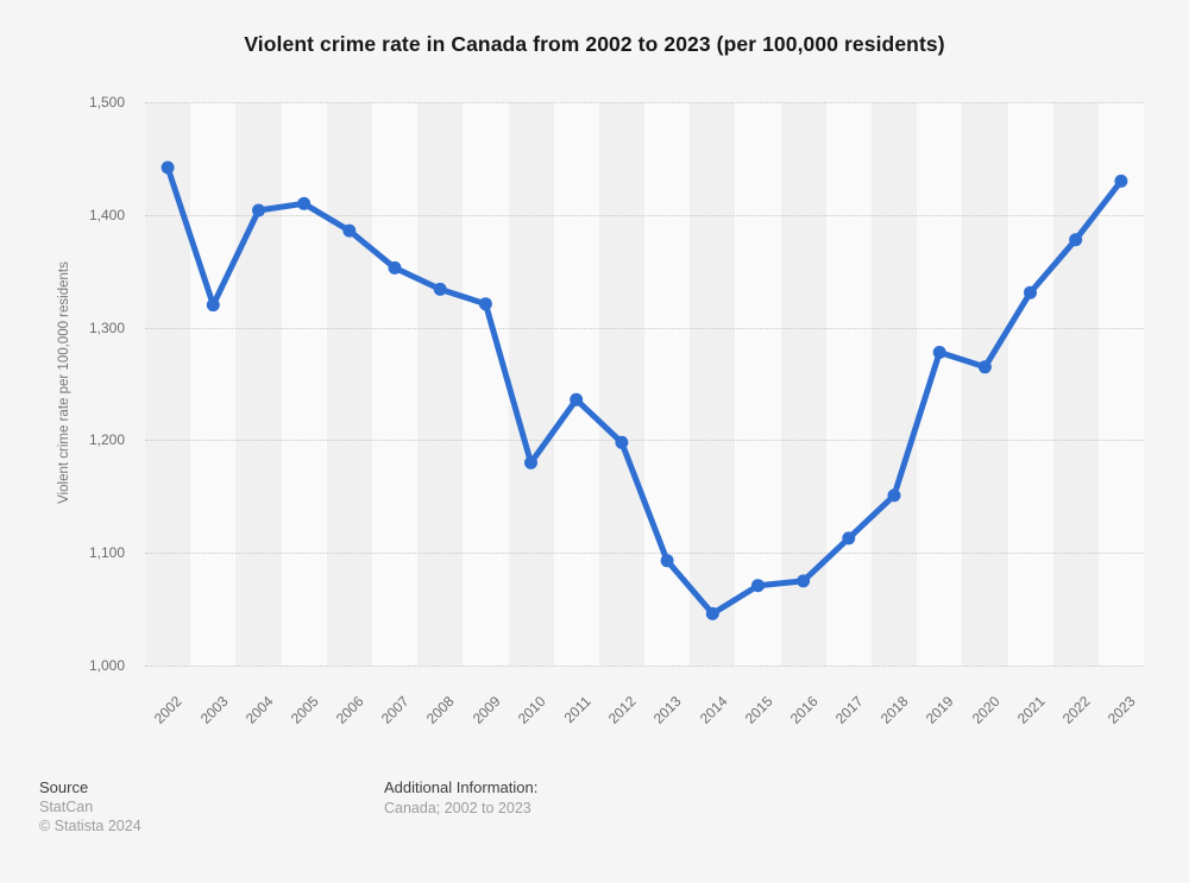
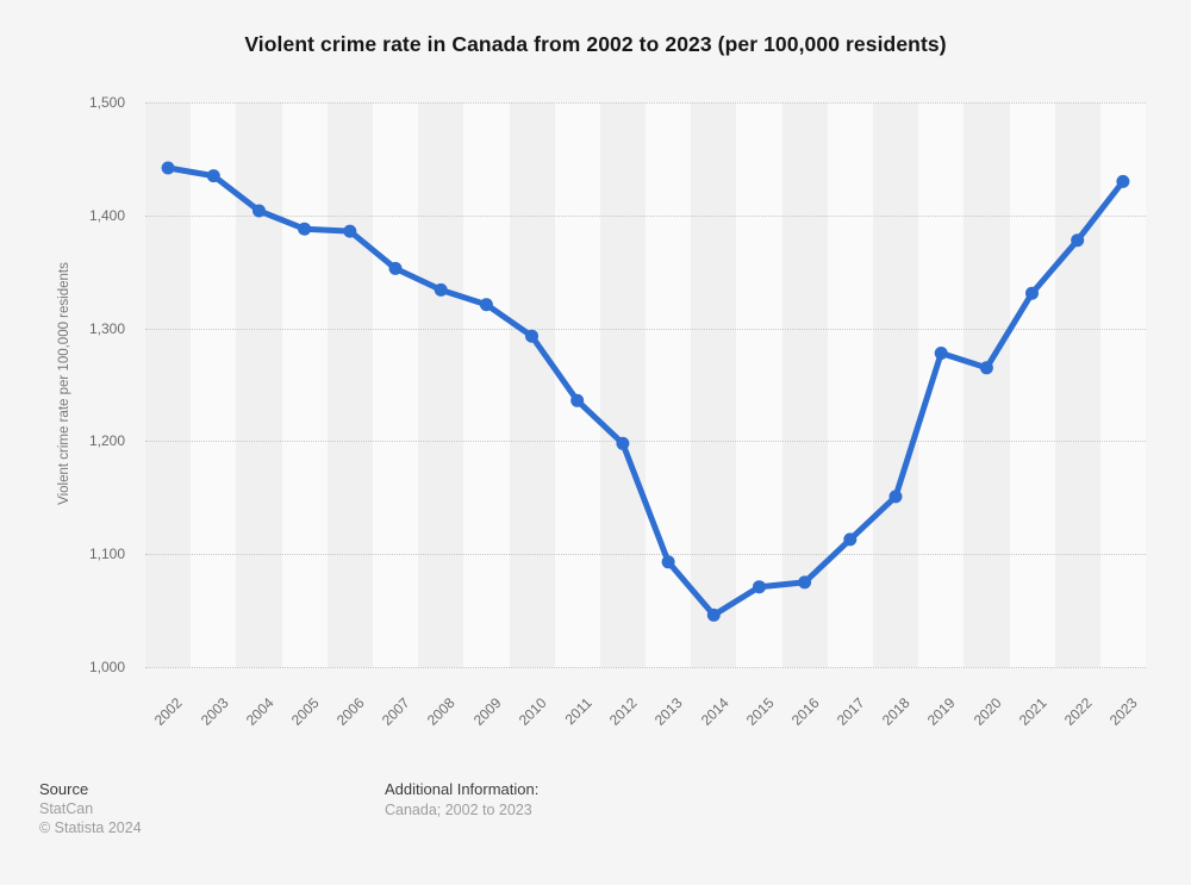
2003: 1320 -> 1440
2005: 1410 -> 1390
2010: 1180 -> 1290
